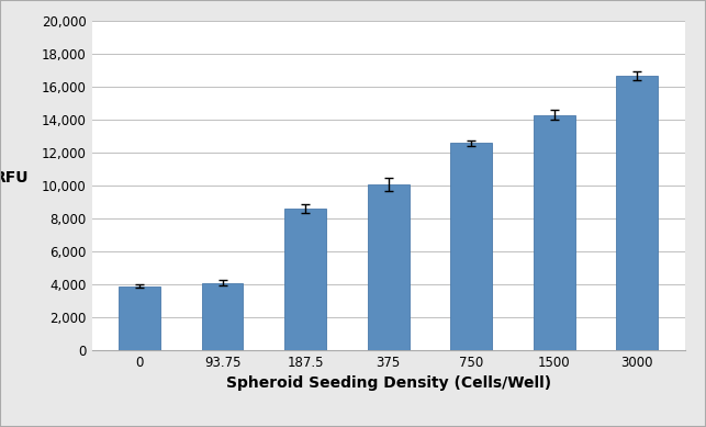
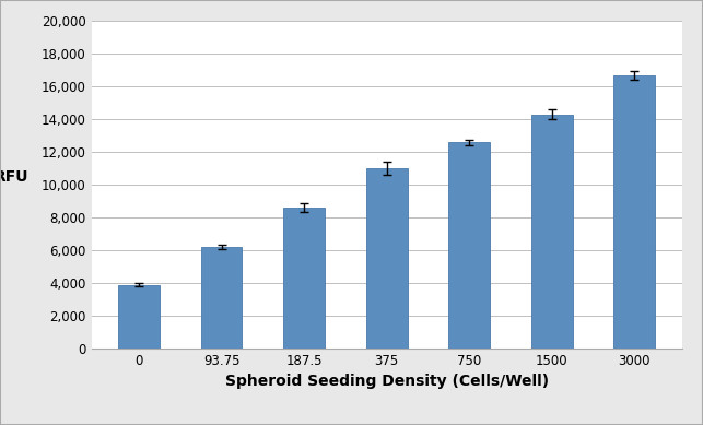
93.75: 4,100 -> 6,200
375: 10,100 -> 11,000
